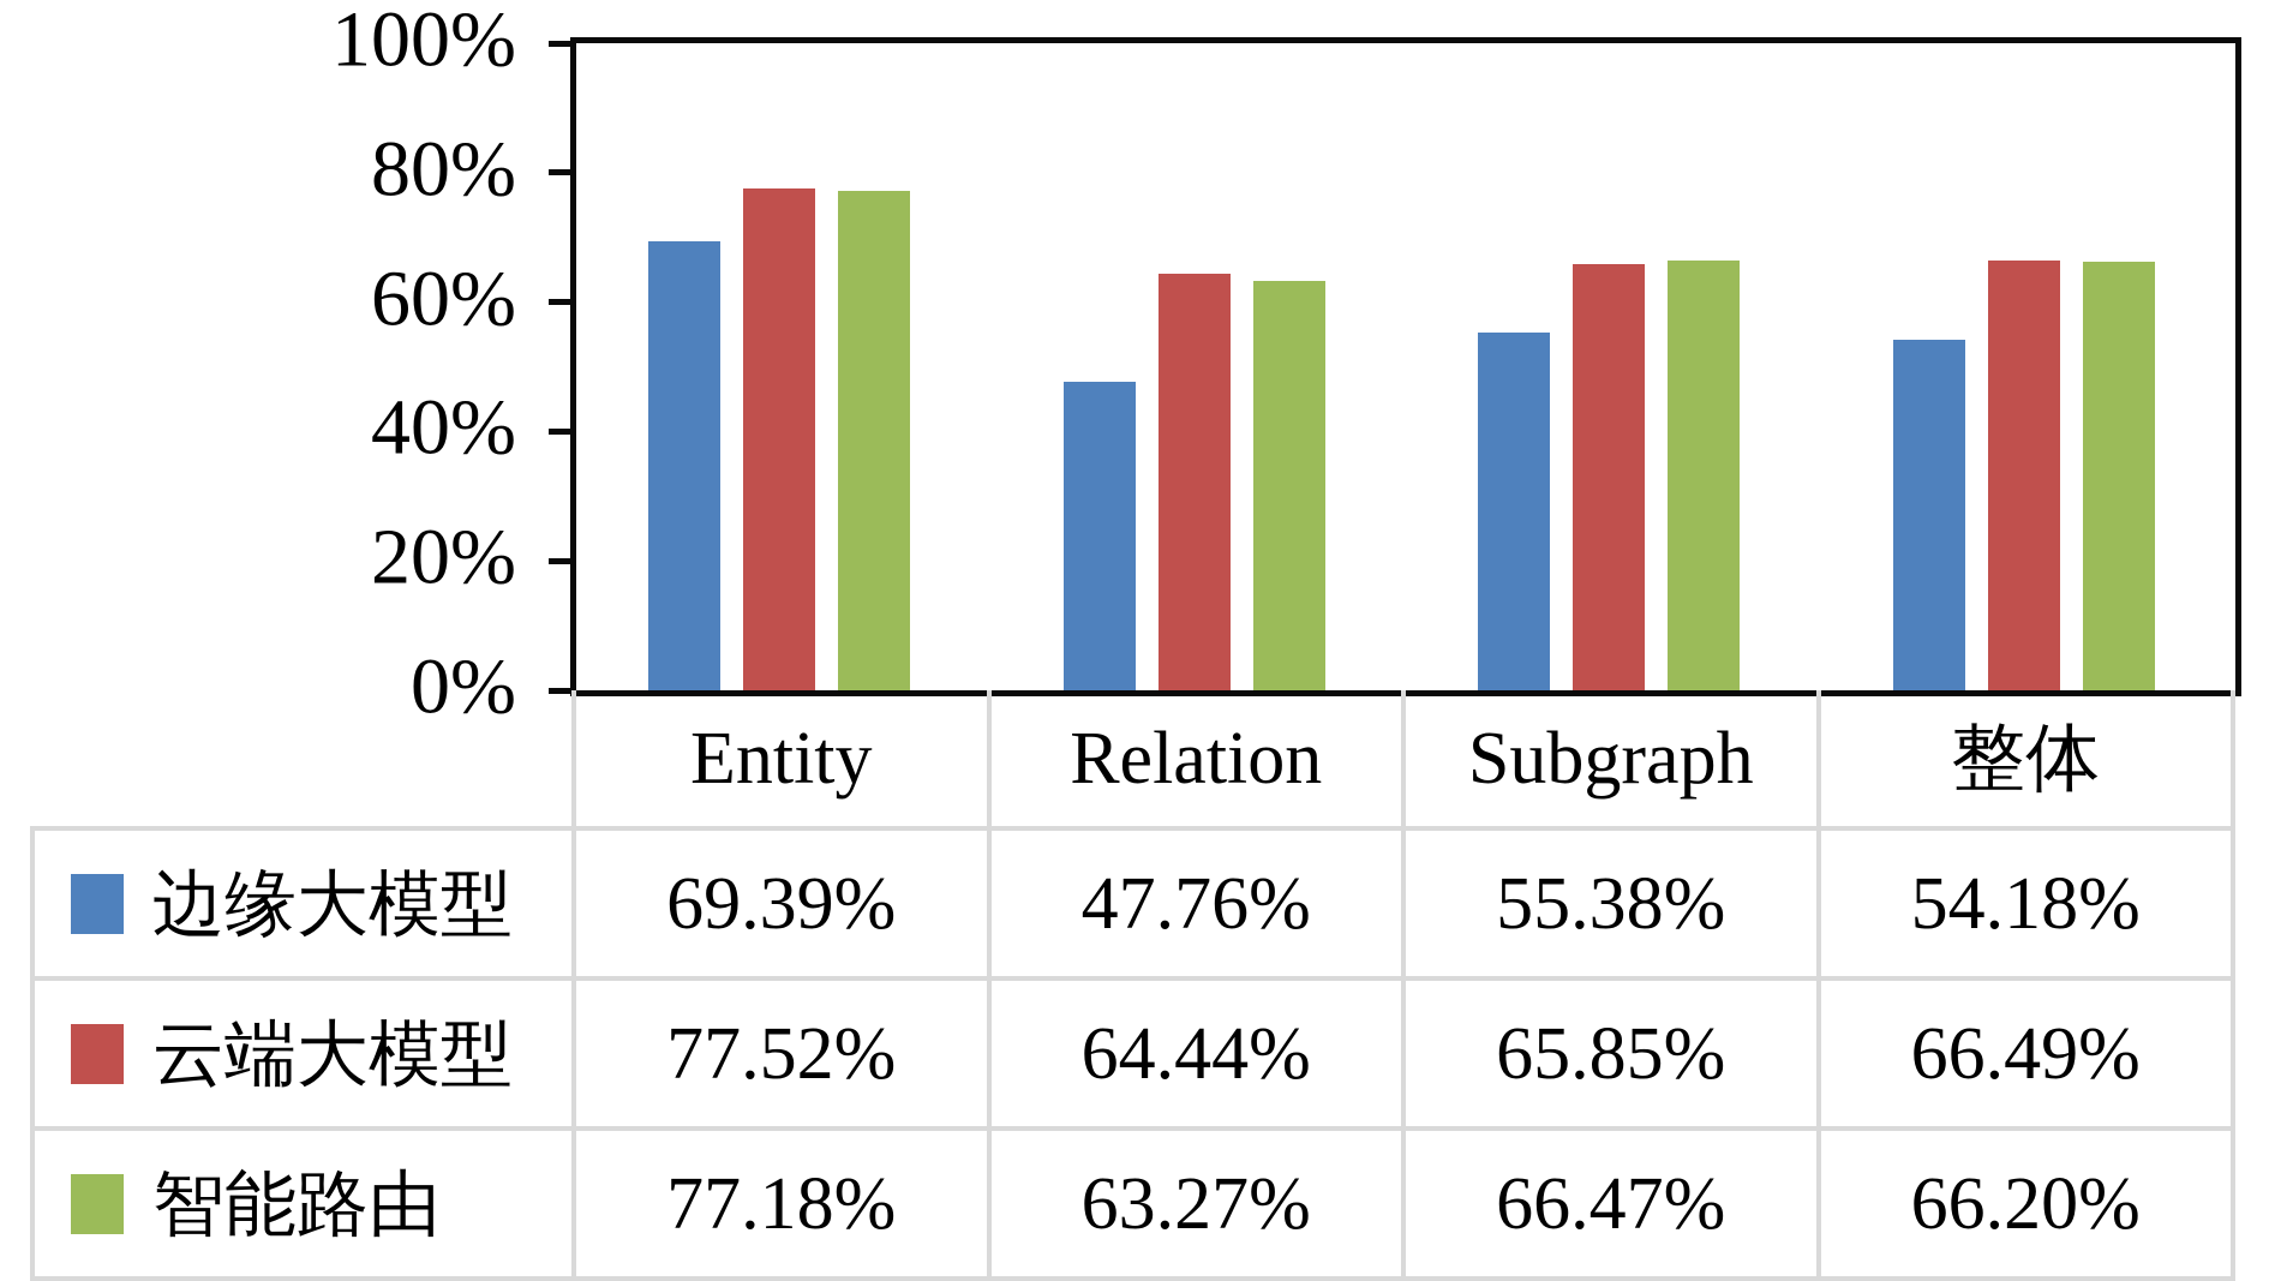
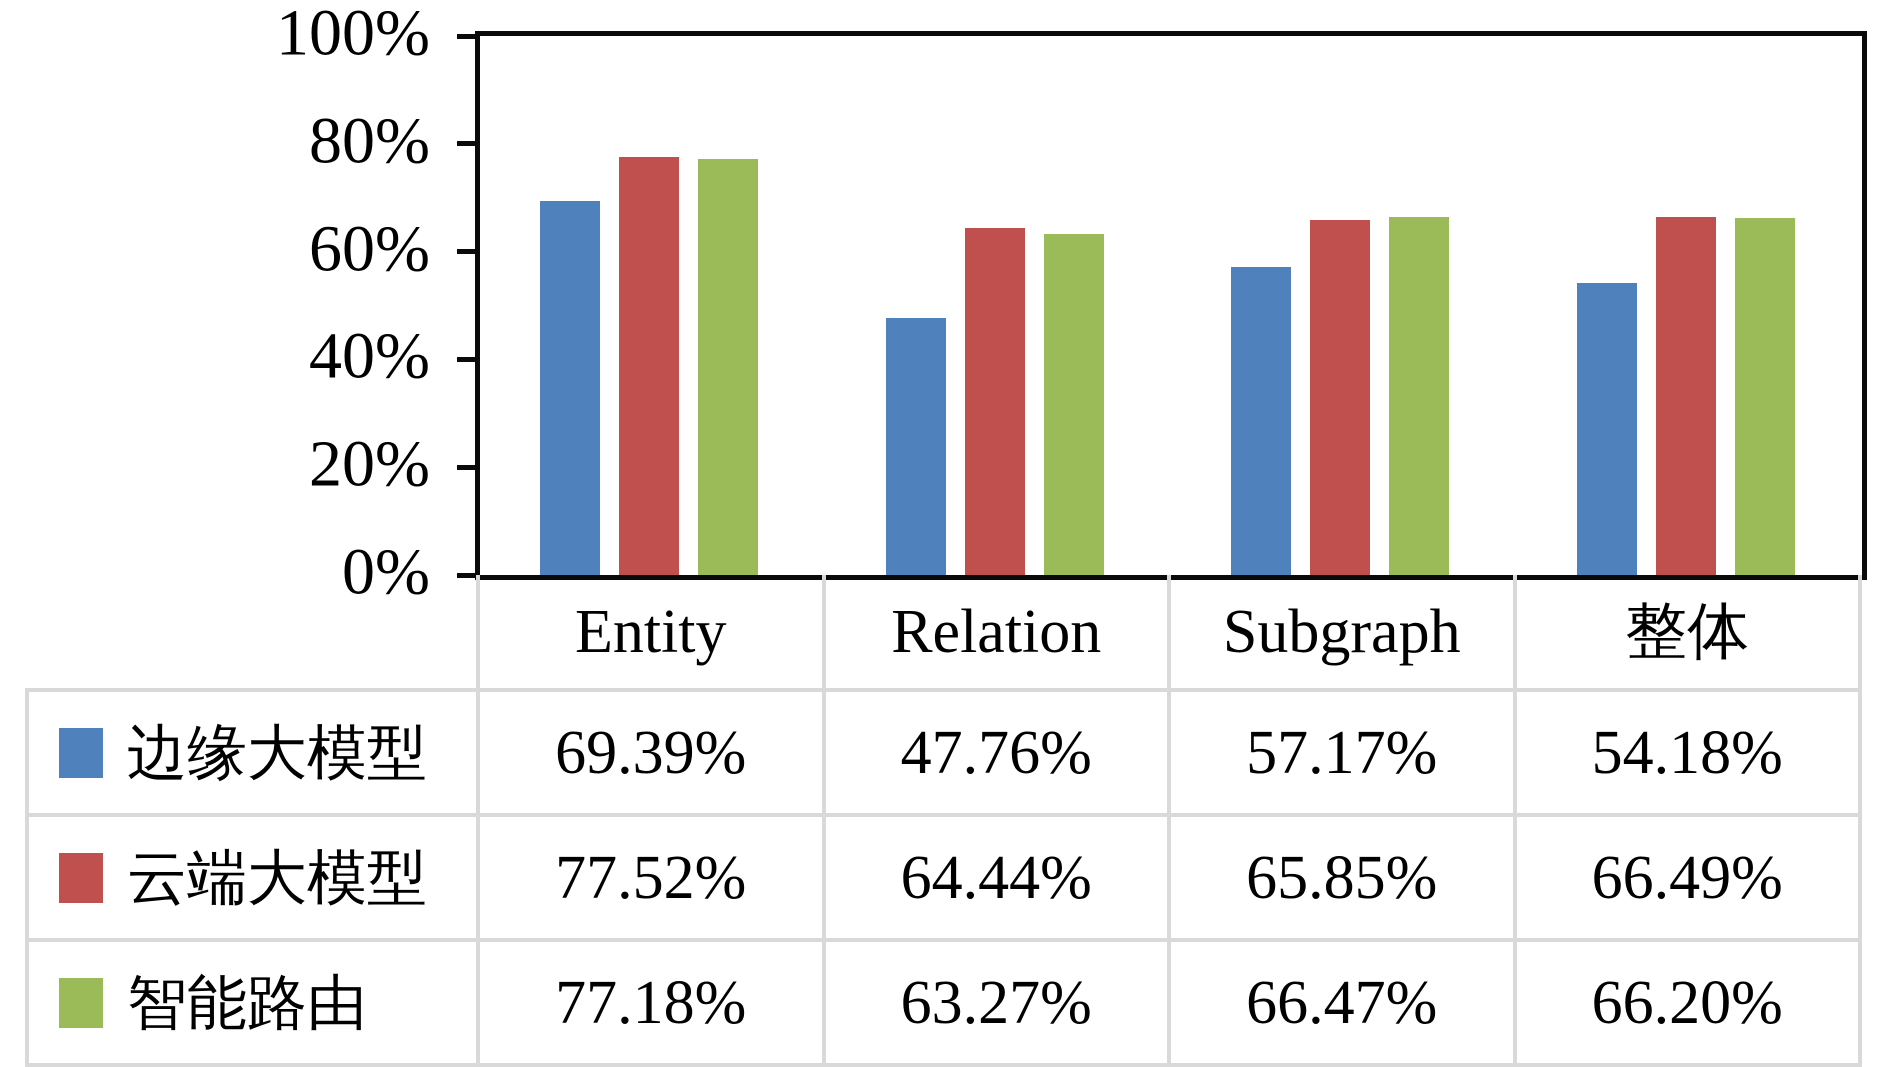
边缘大模型/Subgraph: 55.38% -> 57.17%
